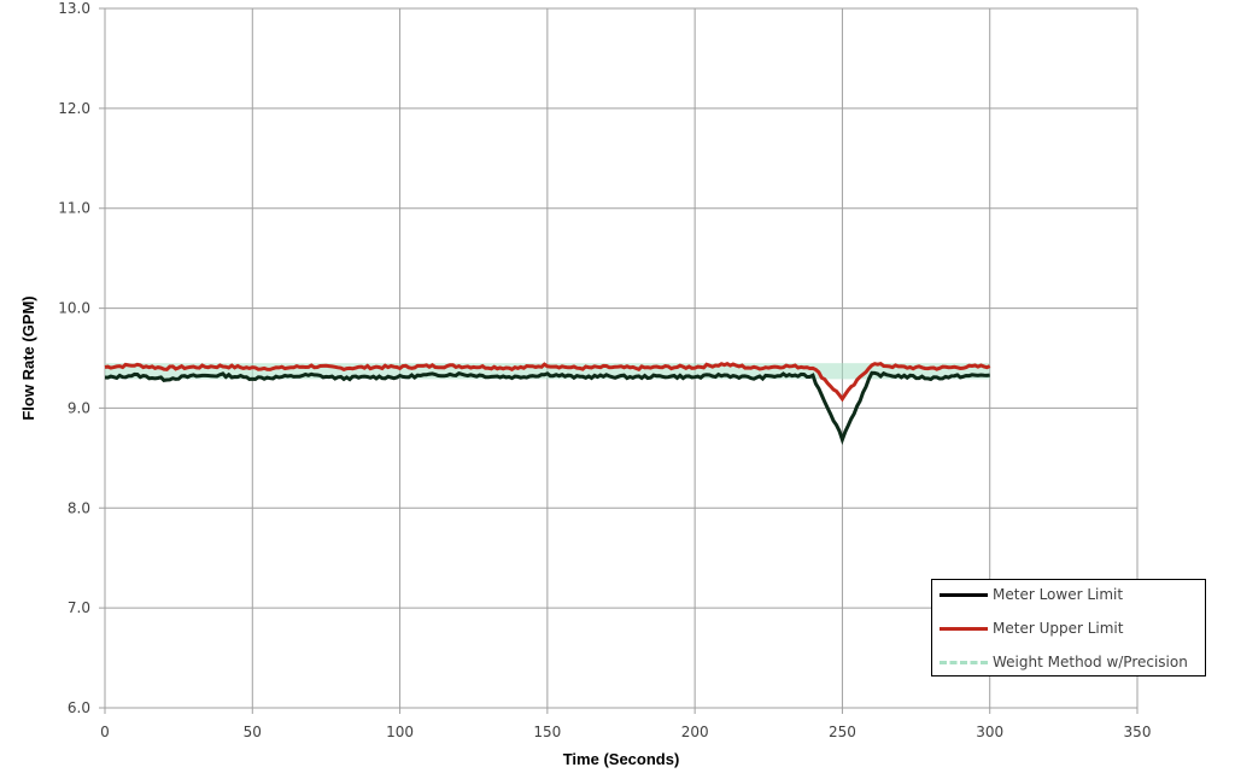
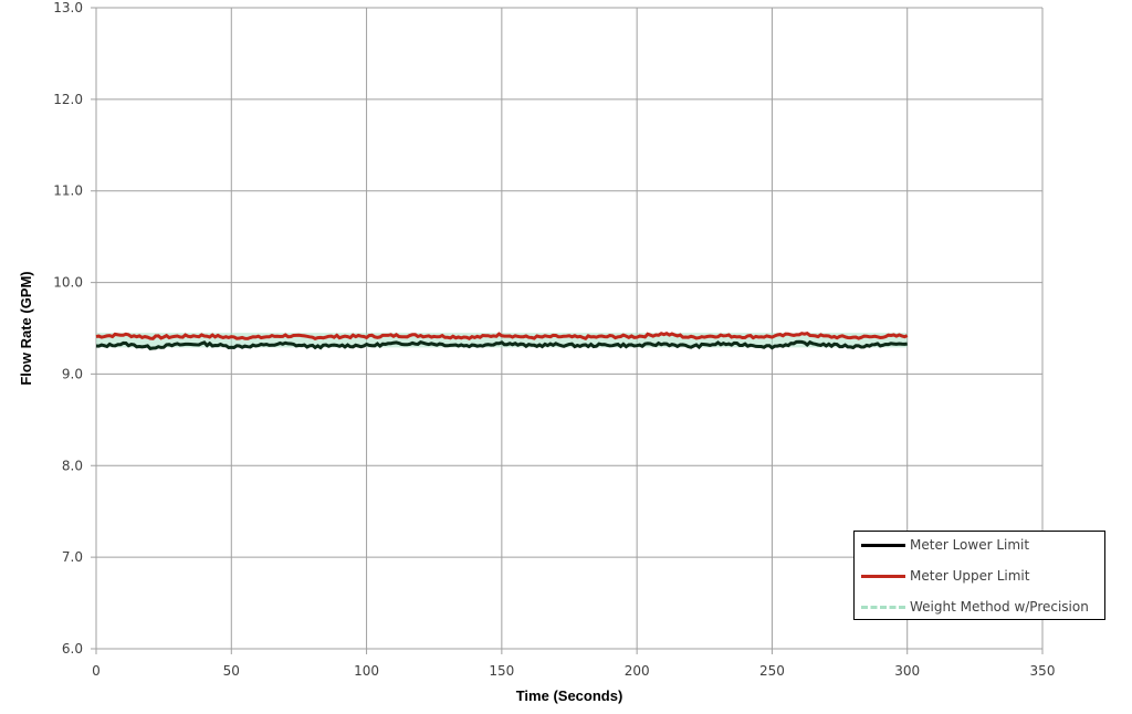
Meter Lower Limit/250: 8.7 -> 9.3
Meter Upper Limit/250: 9.1 -> 9.4
Weight Method w/Precision/250: 9.0 -> 9.4
